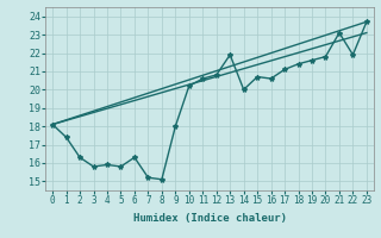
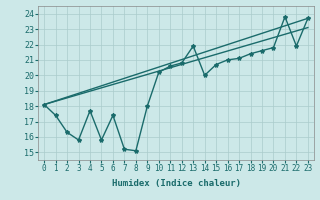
4: 15.9 -> 17.7
6: 16.3 -> 17.4
16: 20.6 -> 21.0
21: 23.1 -> 23.8
